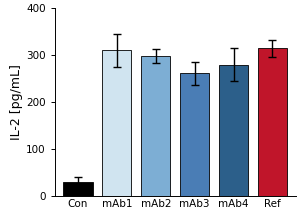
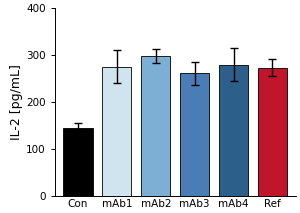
Con: 30 -> 145
mAb1: 310 -> 275
Ref: 315 -> 273
